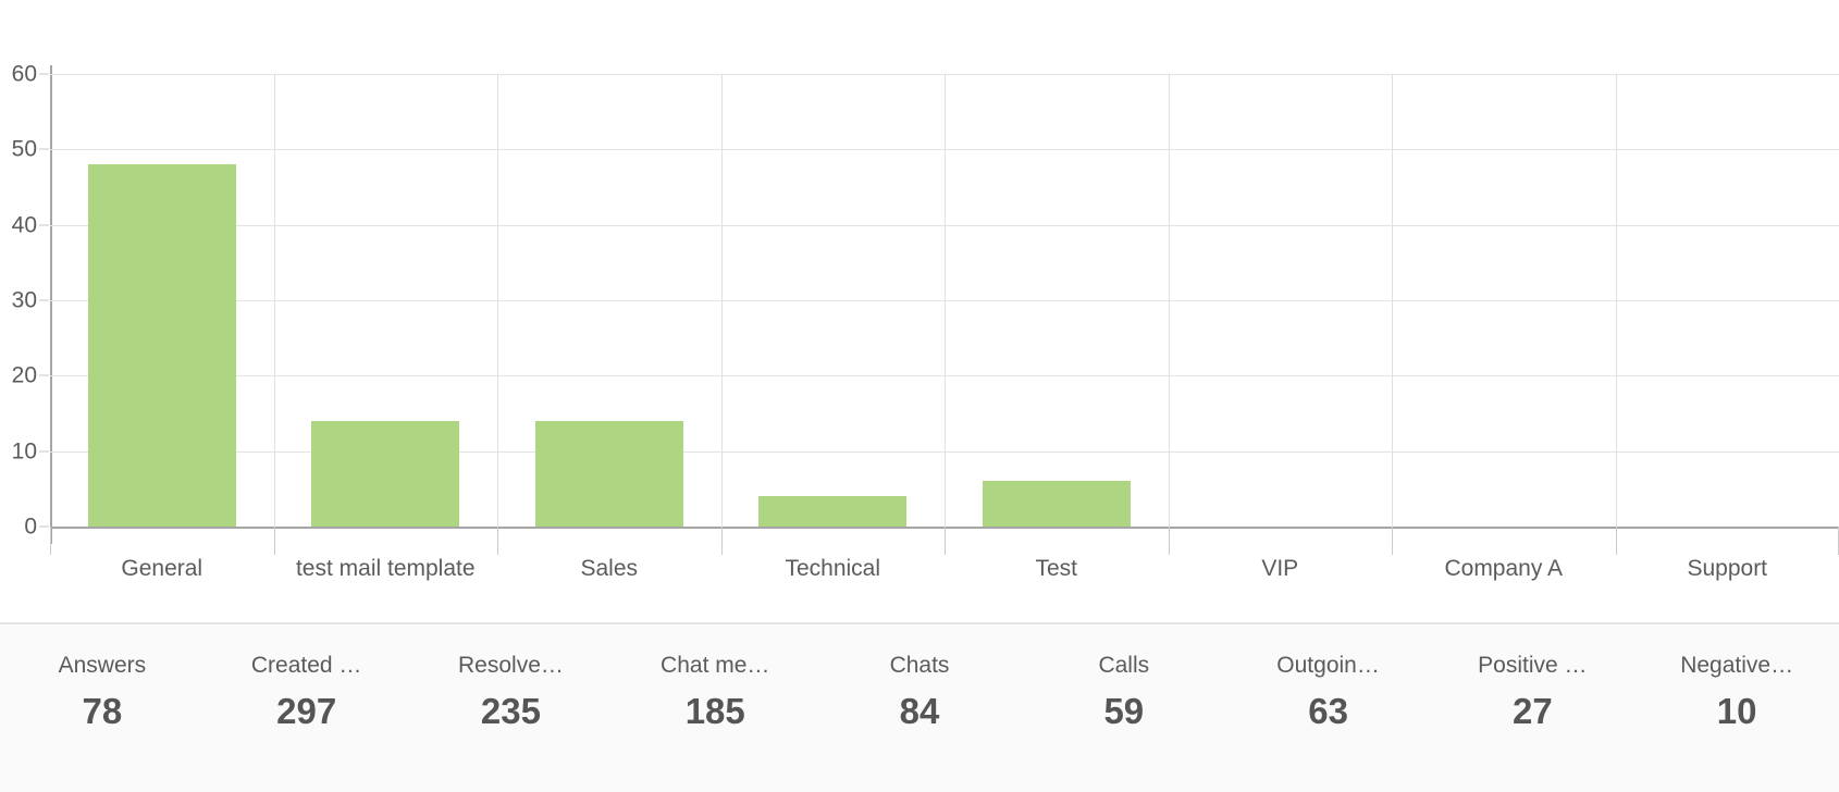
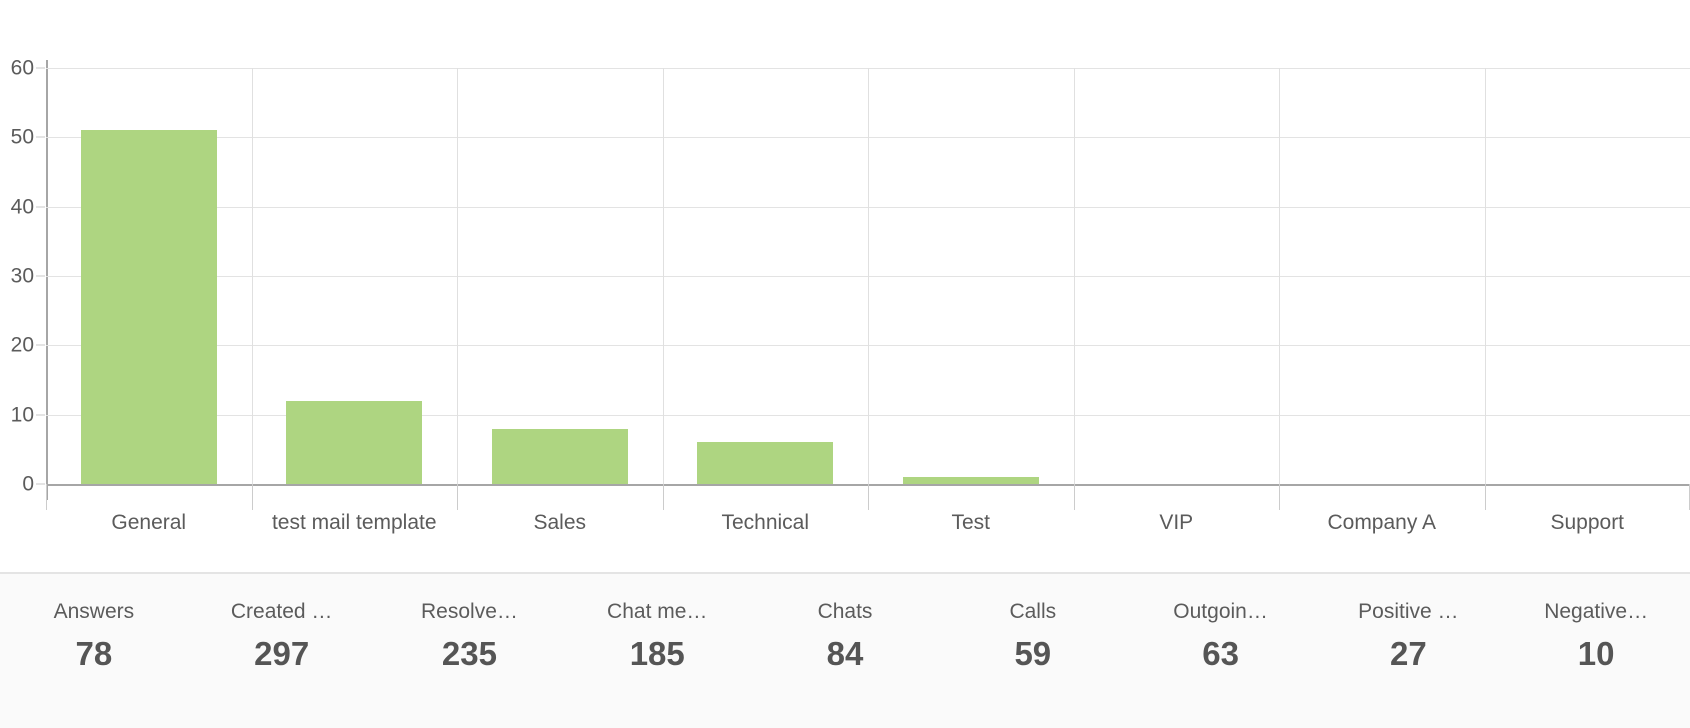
General: 48 -> 51
test mail template: 14 -> 12
Sales: 14 -> 8
Technical: 4 -> 6
Test: 6 -> 1
